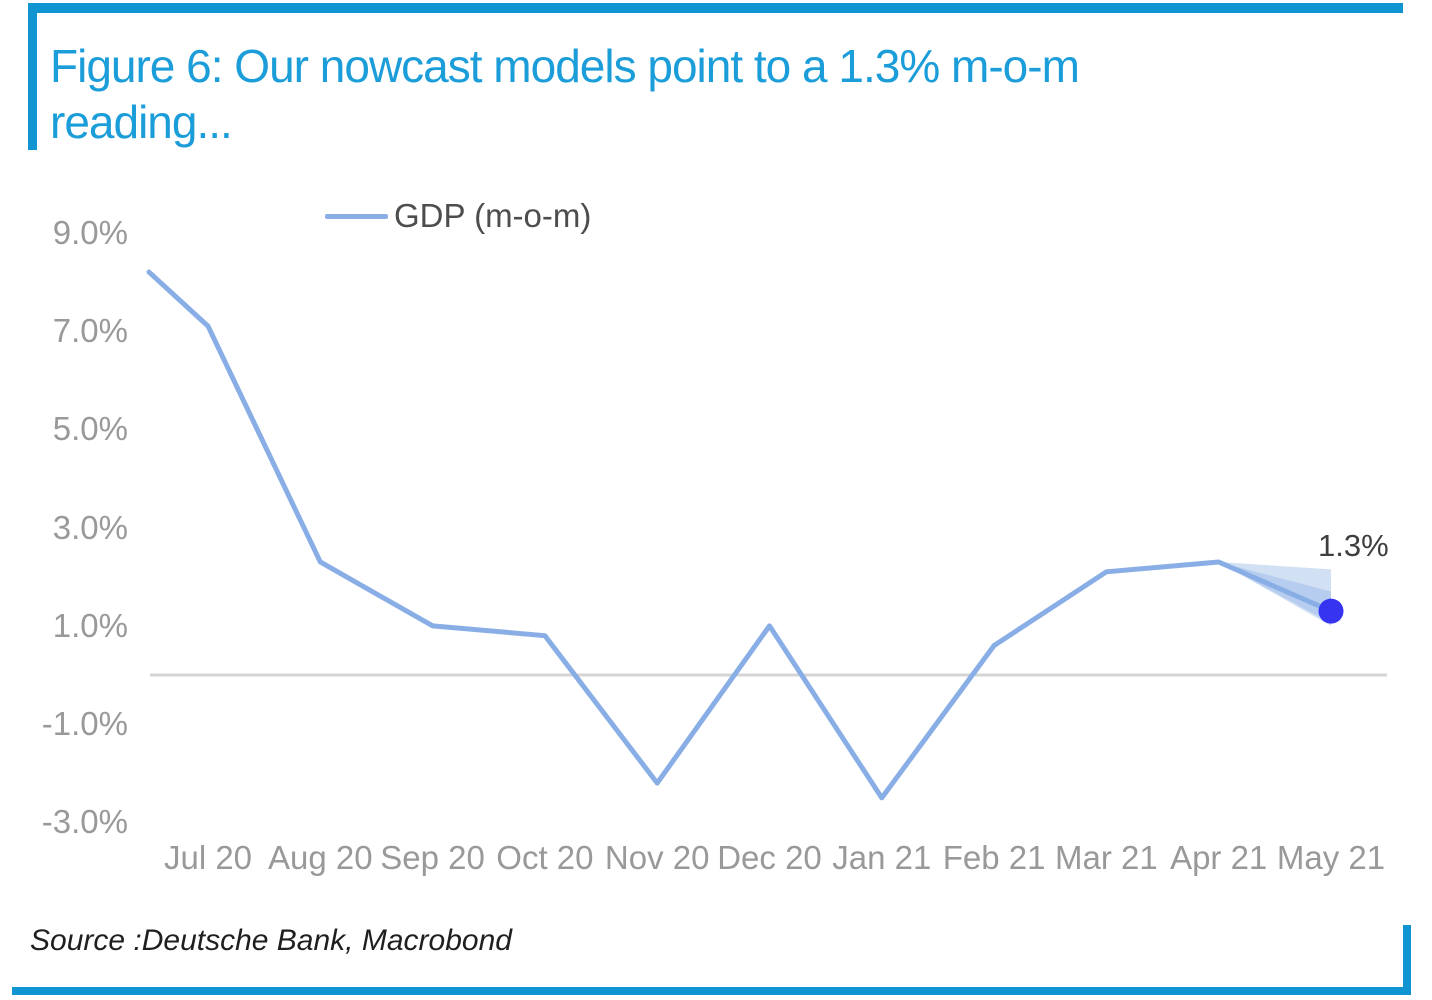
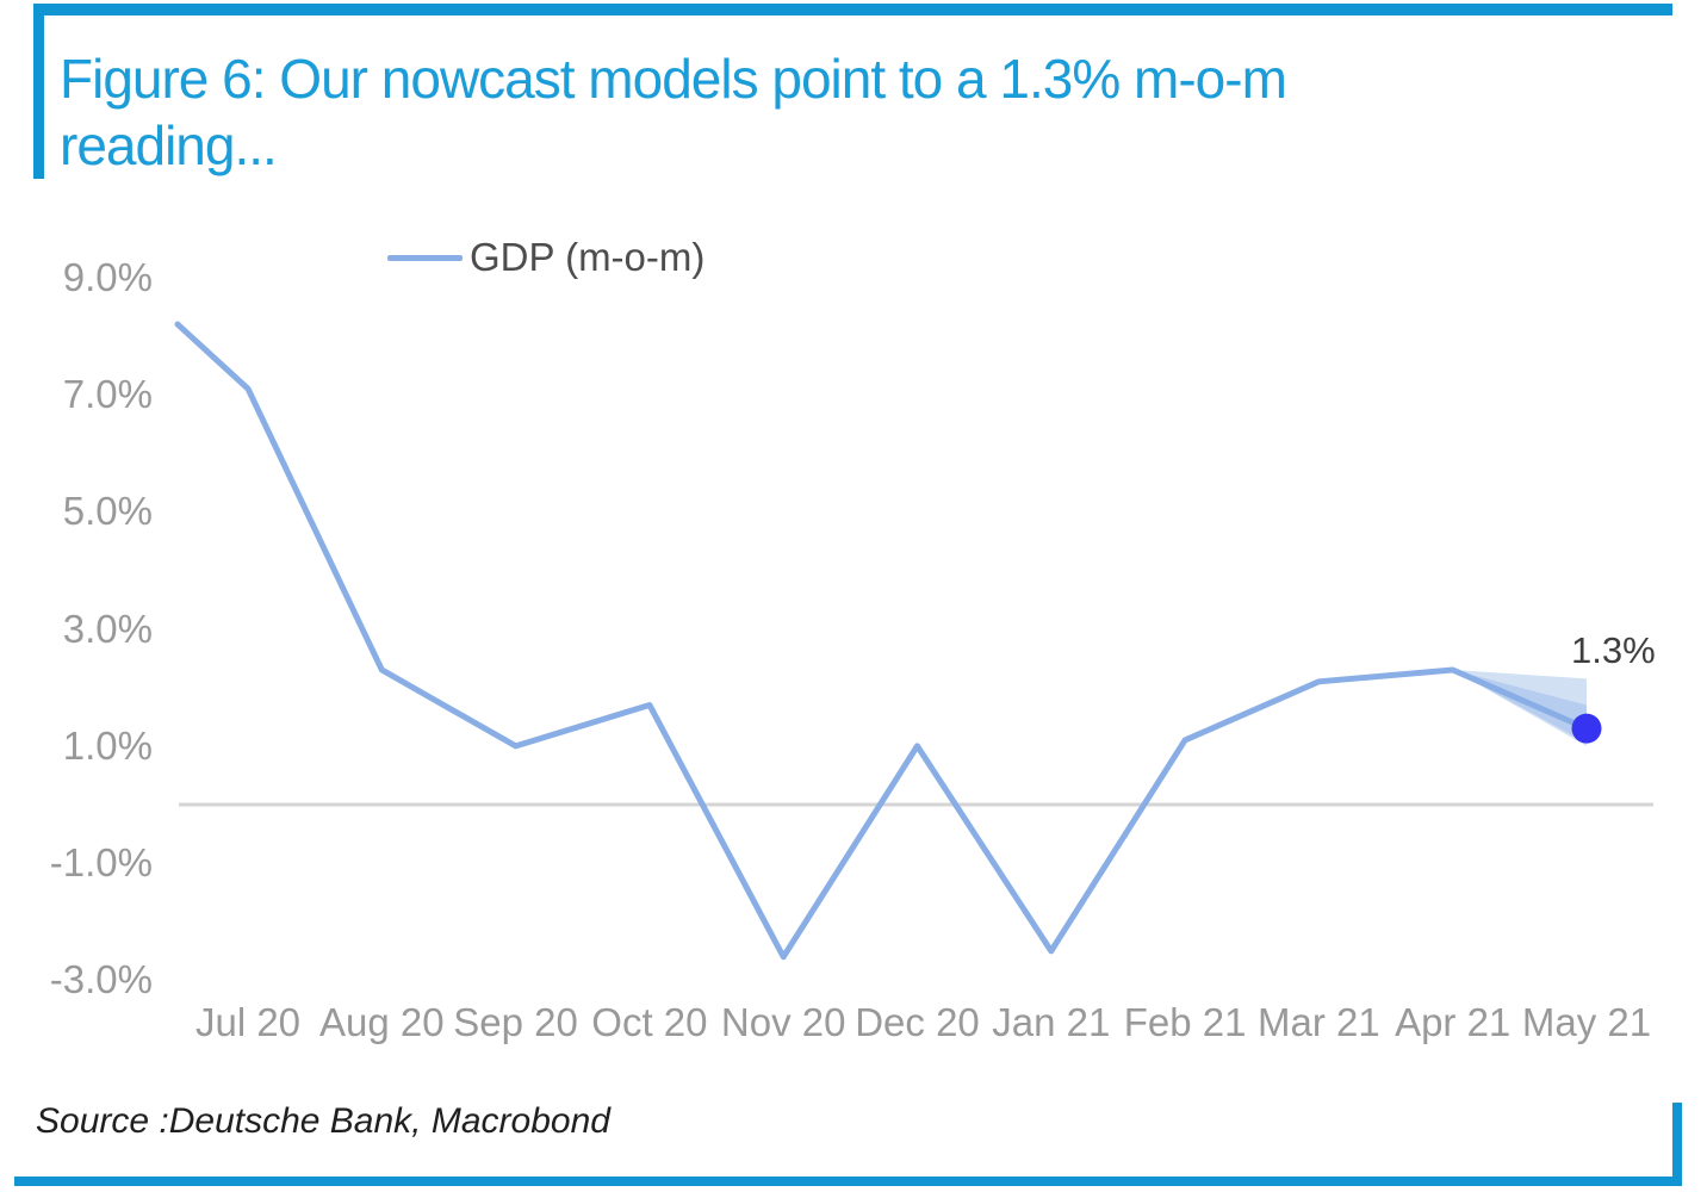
Oct 20: 0.8% -> 1.7%
Nov 20: -2.2% -> -2.6%
Feb 21: 0.6% -> 1.1%
